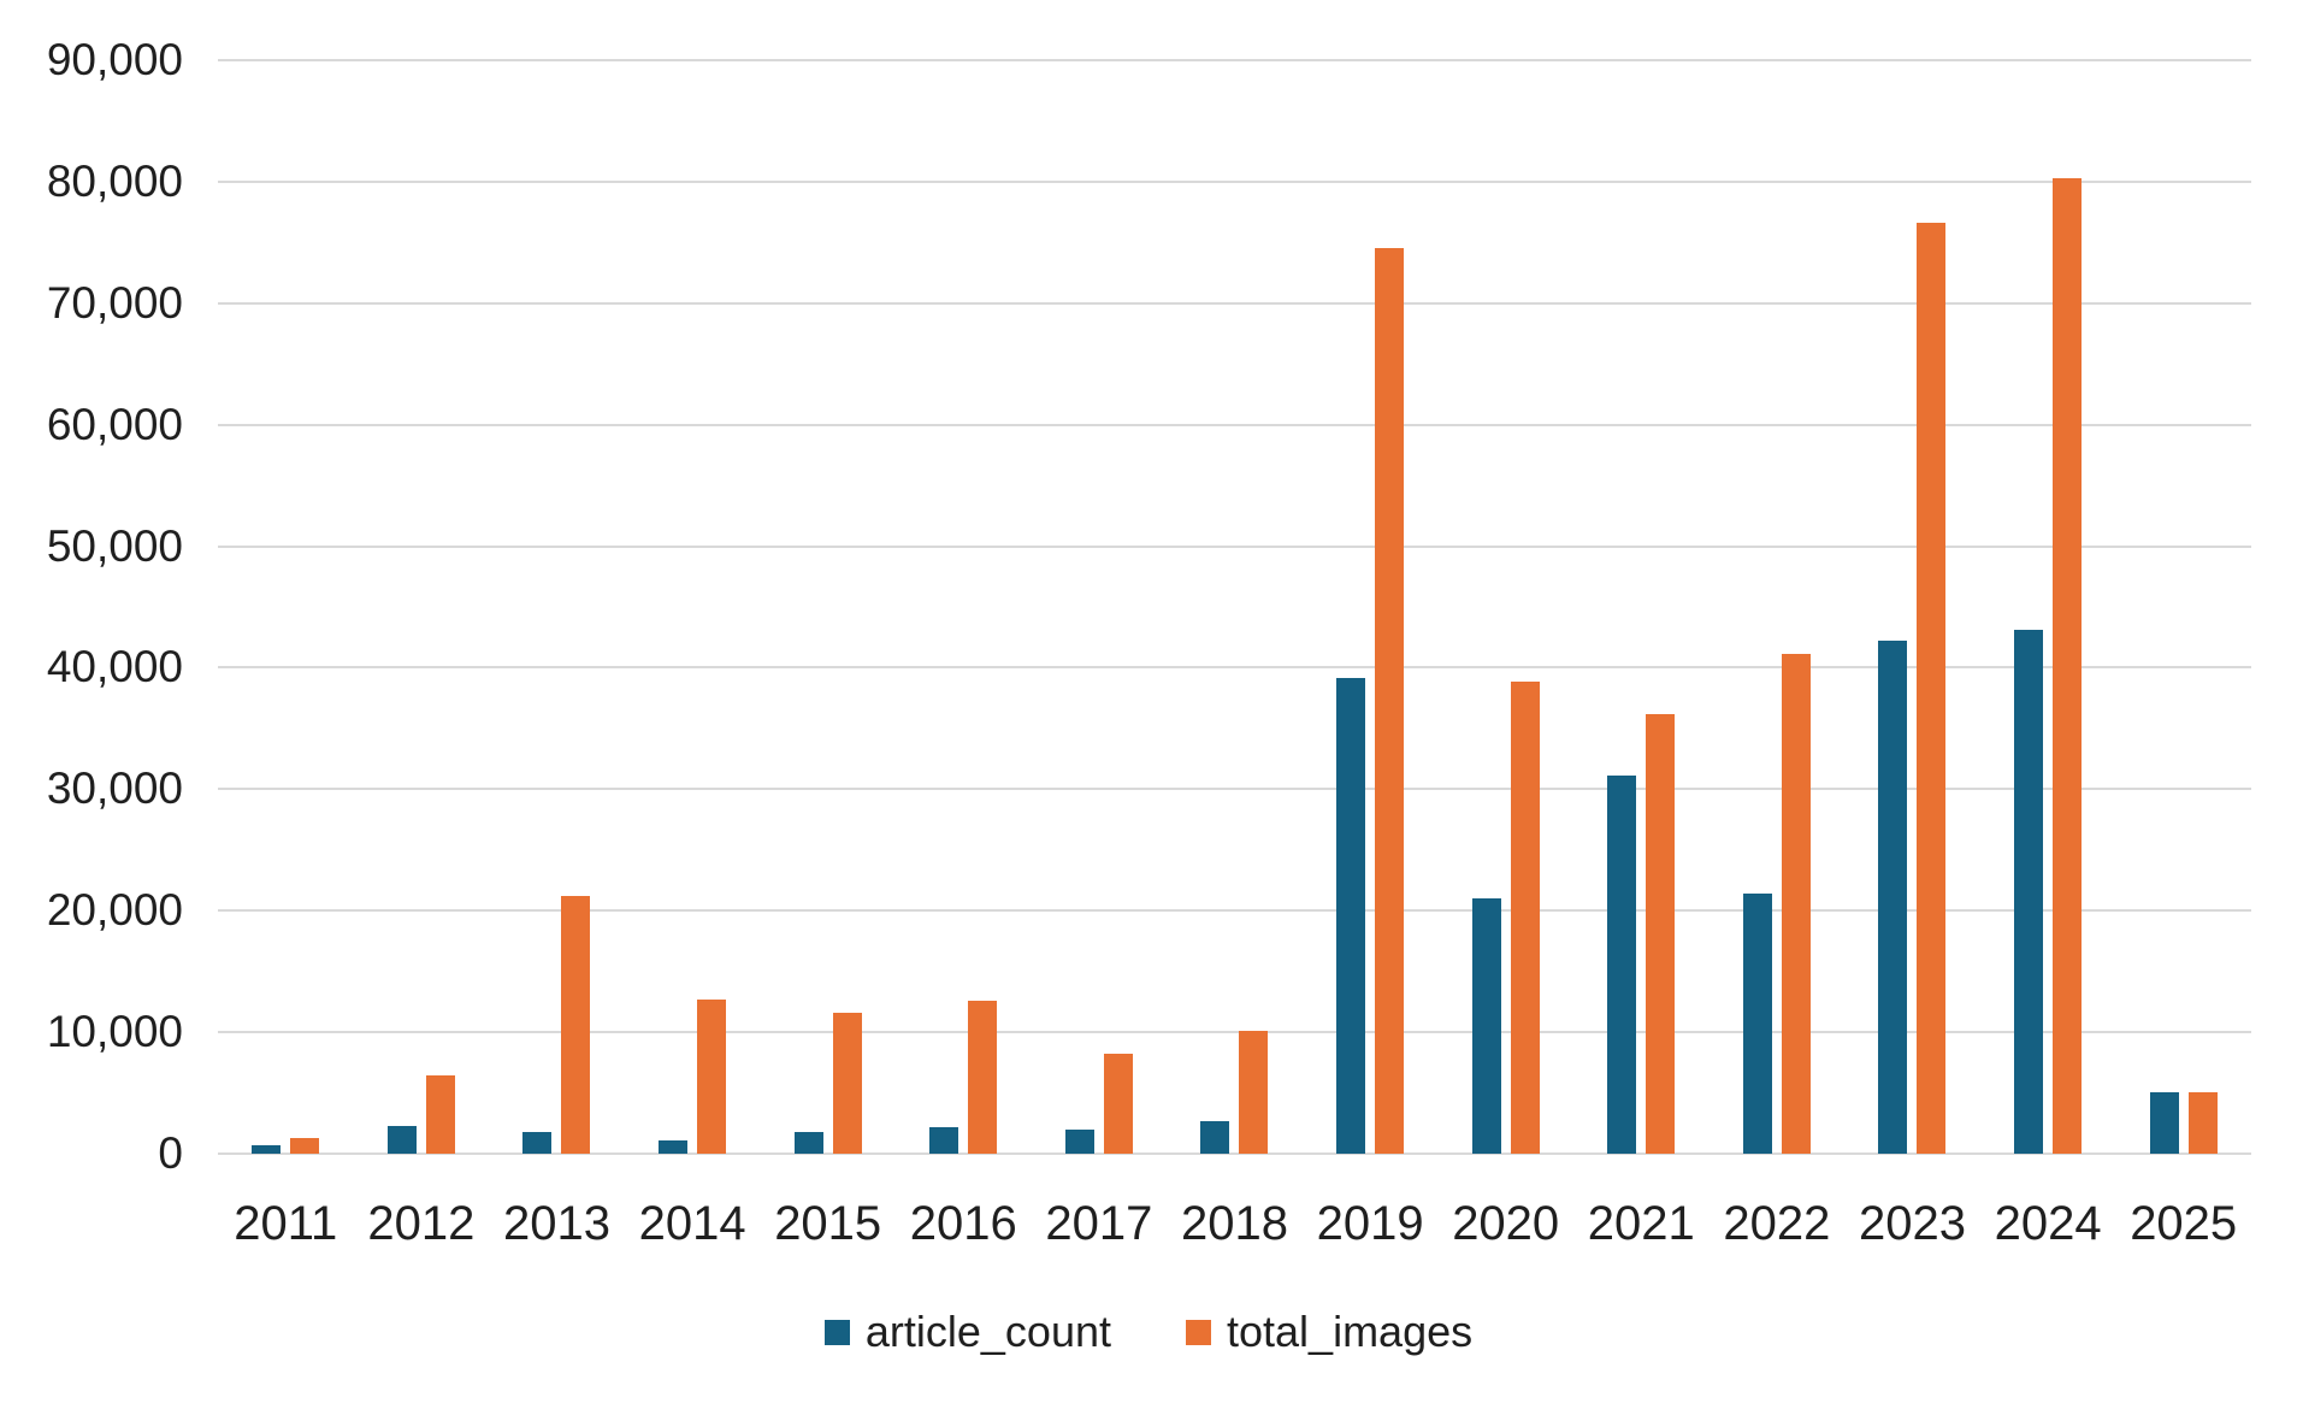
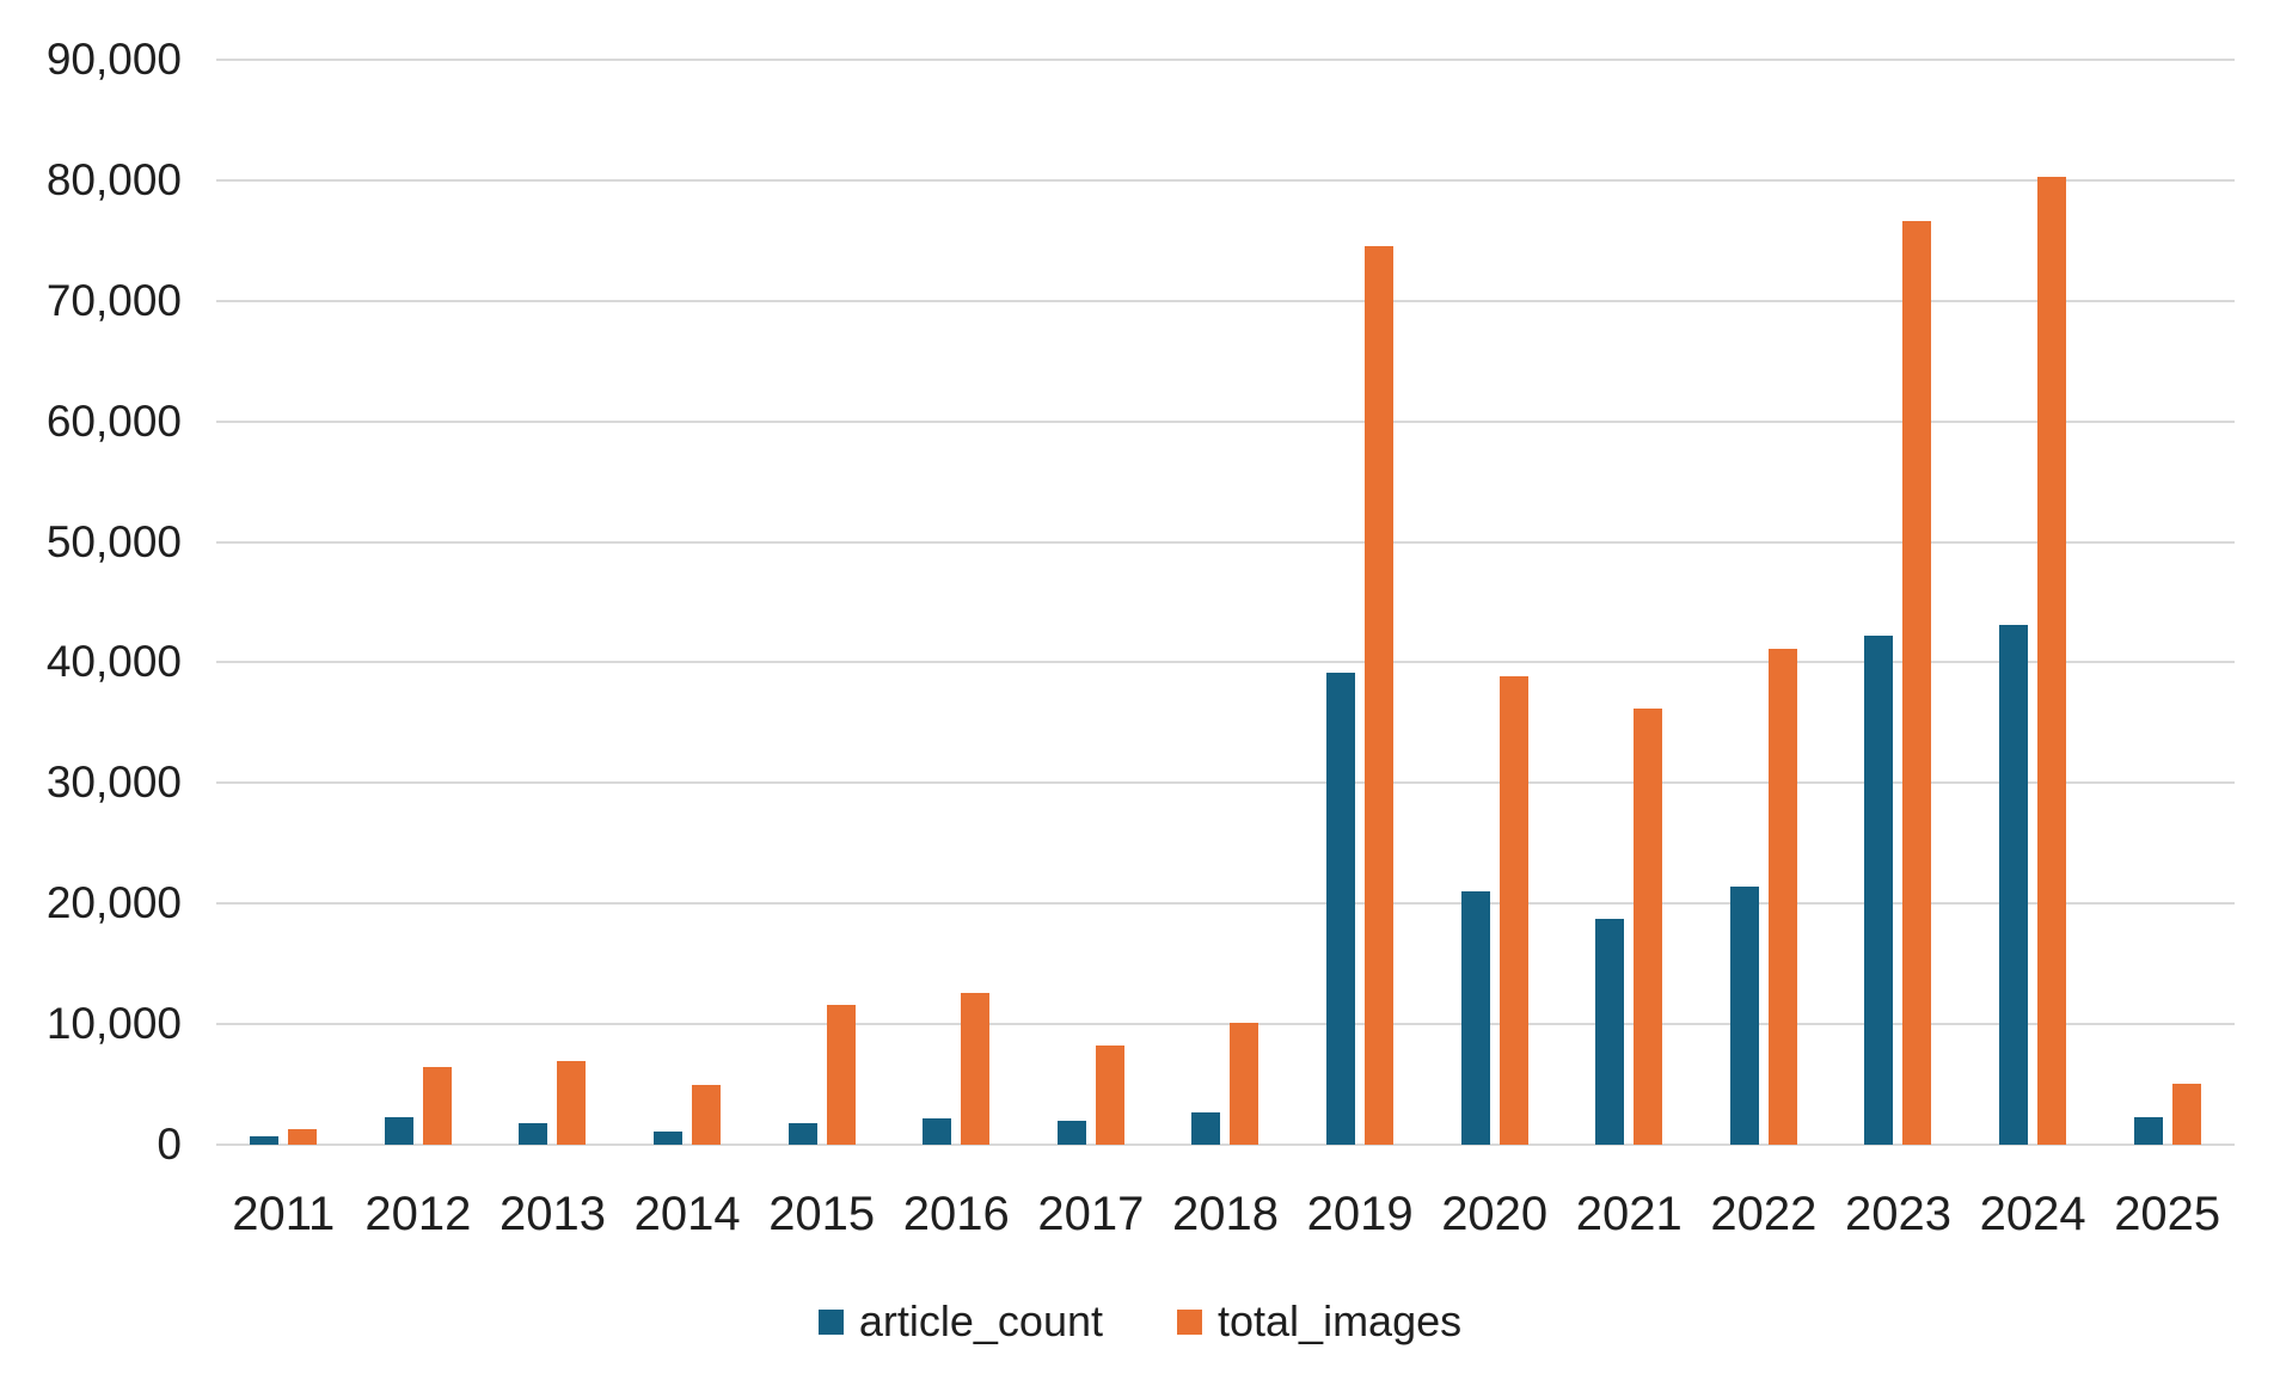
total_images/2013: 21200 -> 6900
total_images/2014: 12700 -> 5000
article_count/2021: 31100 -> 18700
article_count/2025: 5100 -> 2300
